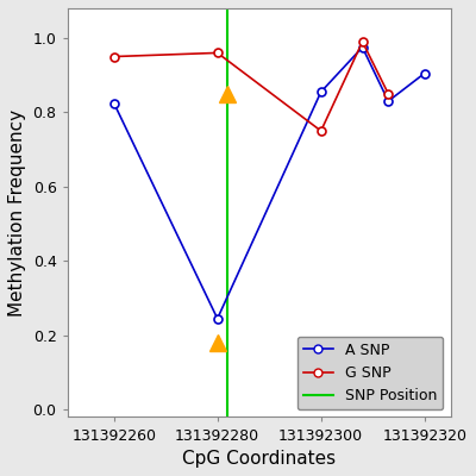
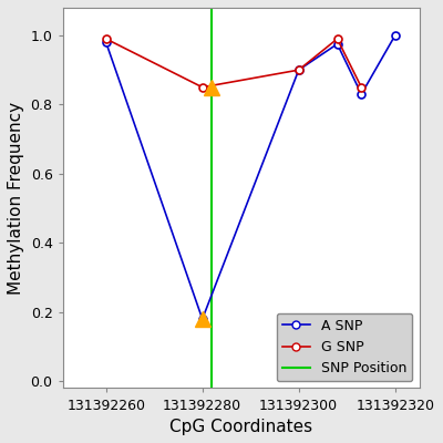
A SNP/131392260: 0.825 -> 0.980
G SNP/131392260: 0.95 -> 0.99
A SNP/131392280: 0.245 -> 0.180
G SNP/131392280: 0.96 -> 0.85
A SNP/131392300: 0.855 -> 0.900
G SNP/131392300: 0.75 -> 0.90
A SNP/131392320: 0.905 -> 1.000
